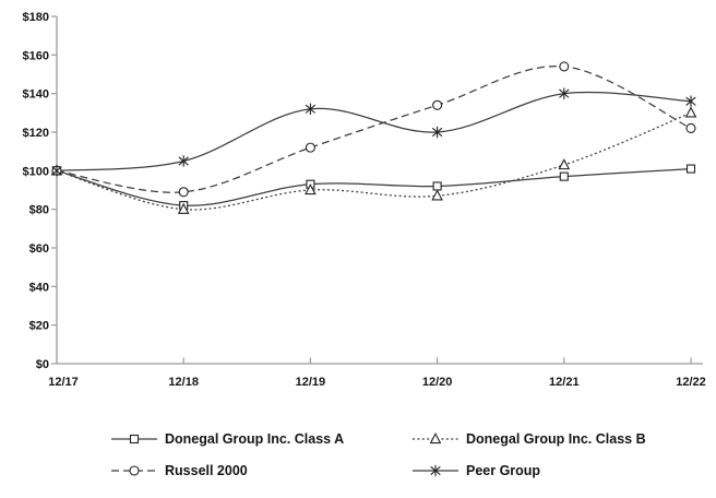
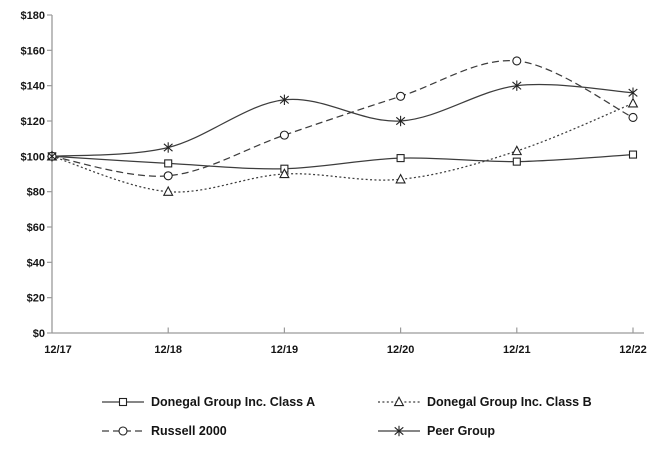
Donegal Group Inc. Class A/12/18: $82 -> $96
Donegal Group Inc. Class A/12/20: $92 -> $99
